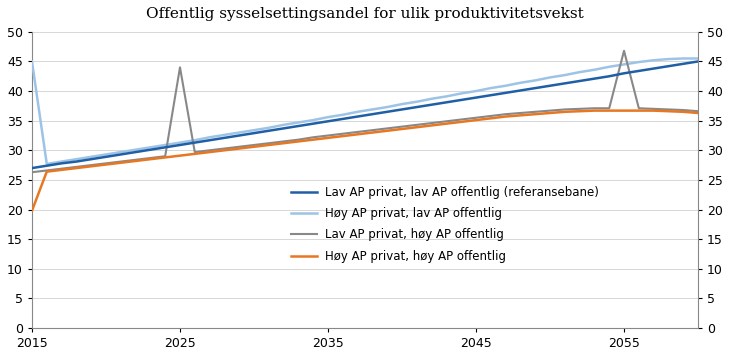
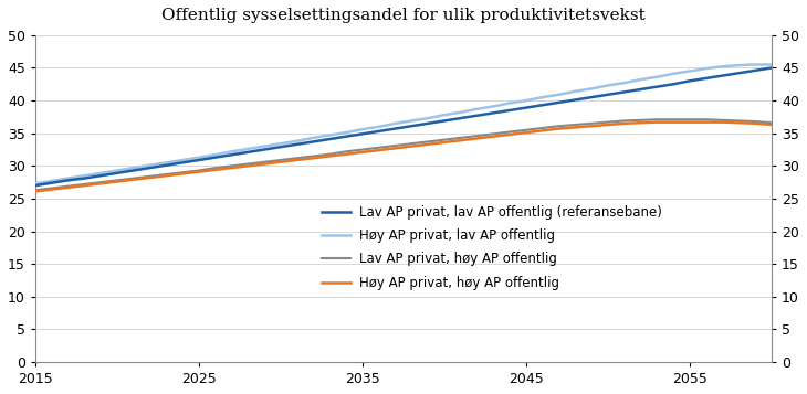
Høy AP privat, lav AP offentlig/2015: 45.0 -> 27.3
Høy AP privat, høy AP offentlig/2015: 19.8 -> 26.1
Lav AP privat, høy AP offentlig/2025: 44.0 -> 29.3
Lav AP privat, høy AP offentlig/2055: 46.8 -> 37.1
